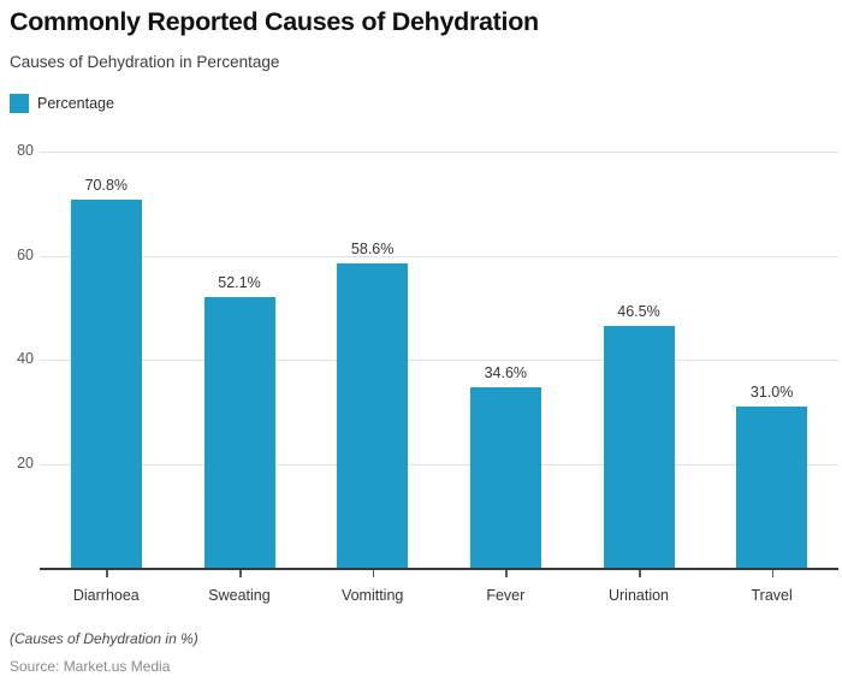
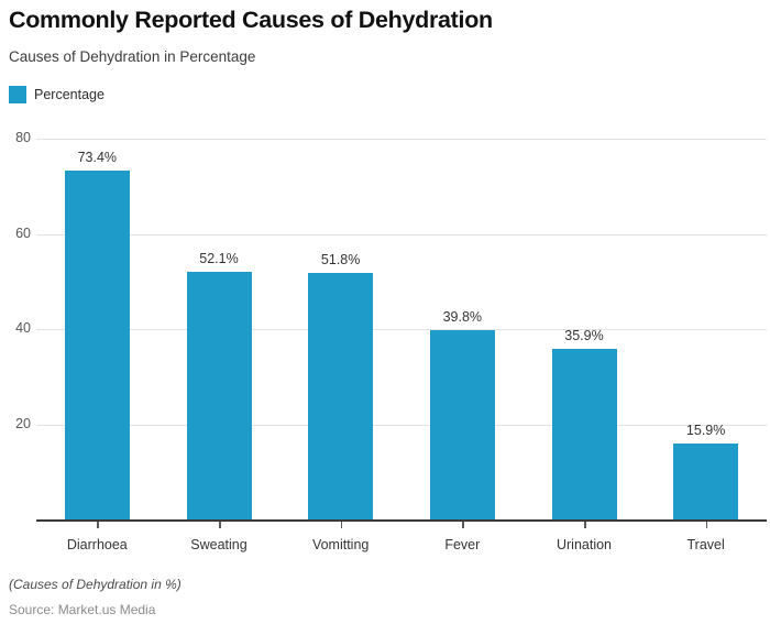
Diarrhoea: 70.8% -> 73.4%
Vomitting: 58.6% -> 51.8%
Fever: 34.6% -> 39.8%
Urination: 46.5% -> 35.9%
Travel: 31.0% -> 15.9%
